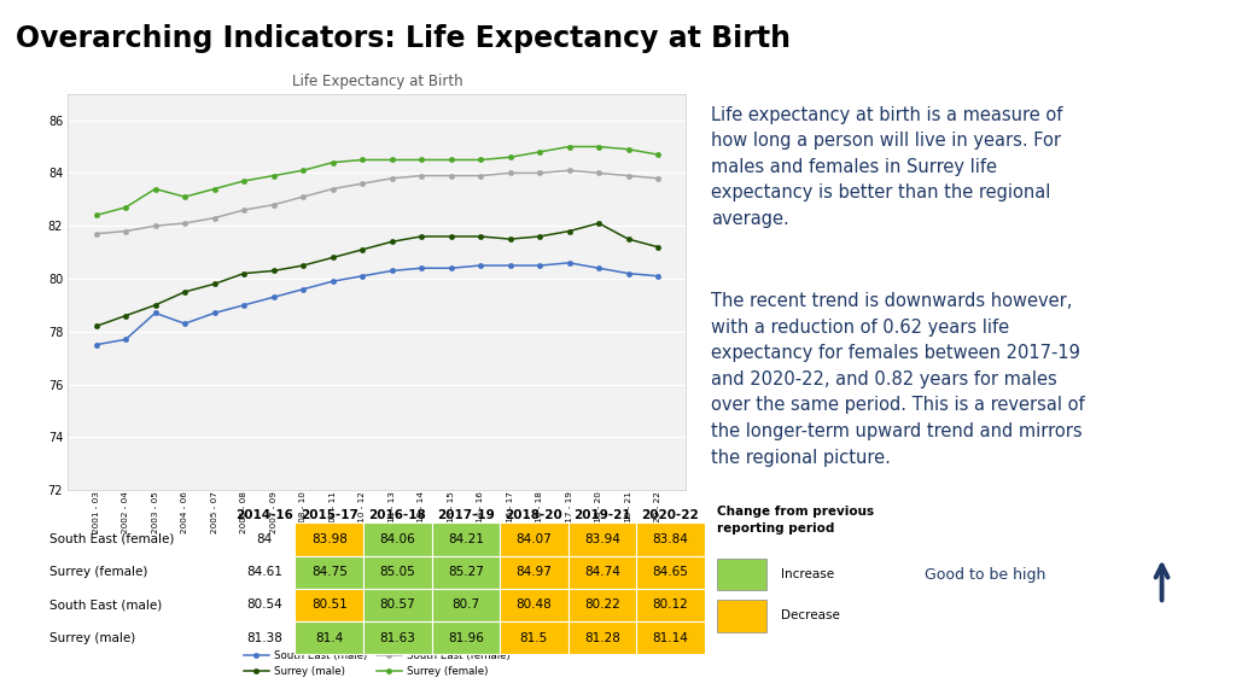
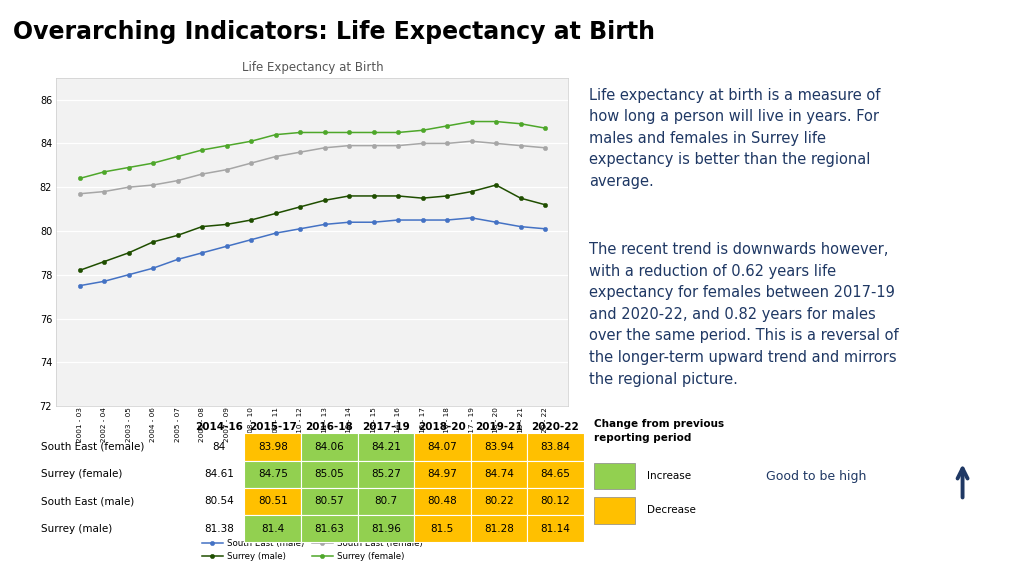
South East (male)/2003 - 05: 78.7 -> 78.0
Surrey (female)/2003 - 05: 83.4 -> 82.9
